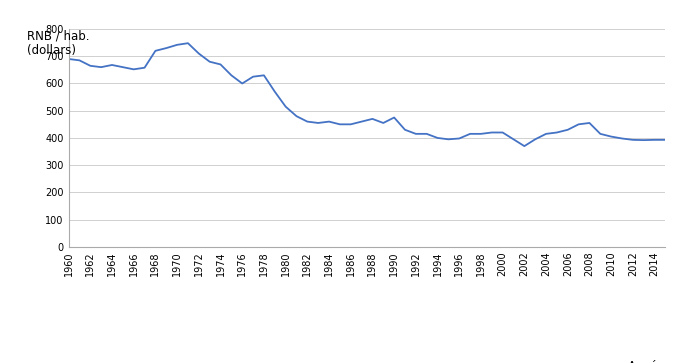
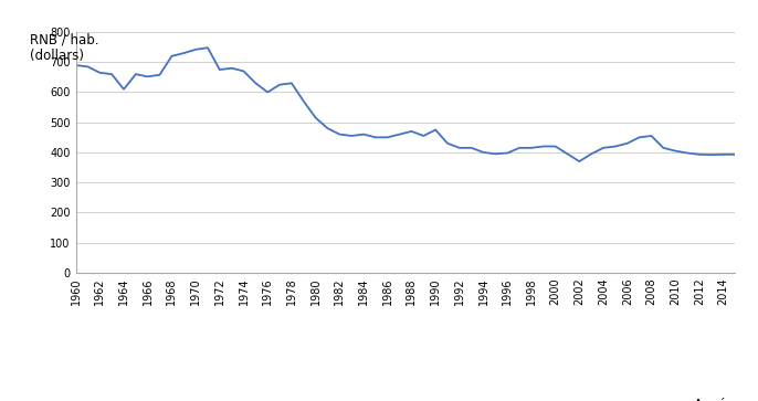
1964: 668 -> 610
1972: 710 -> 675
